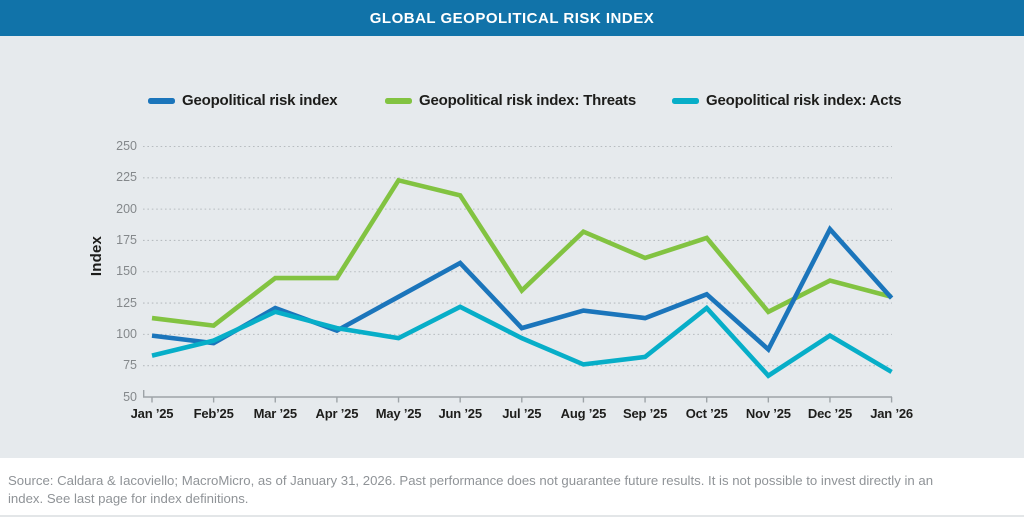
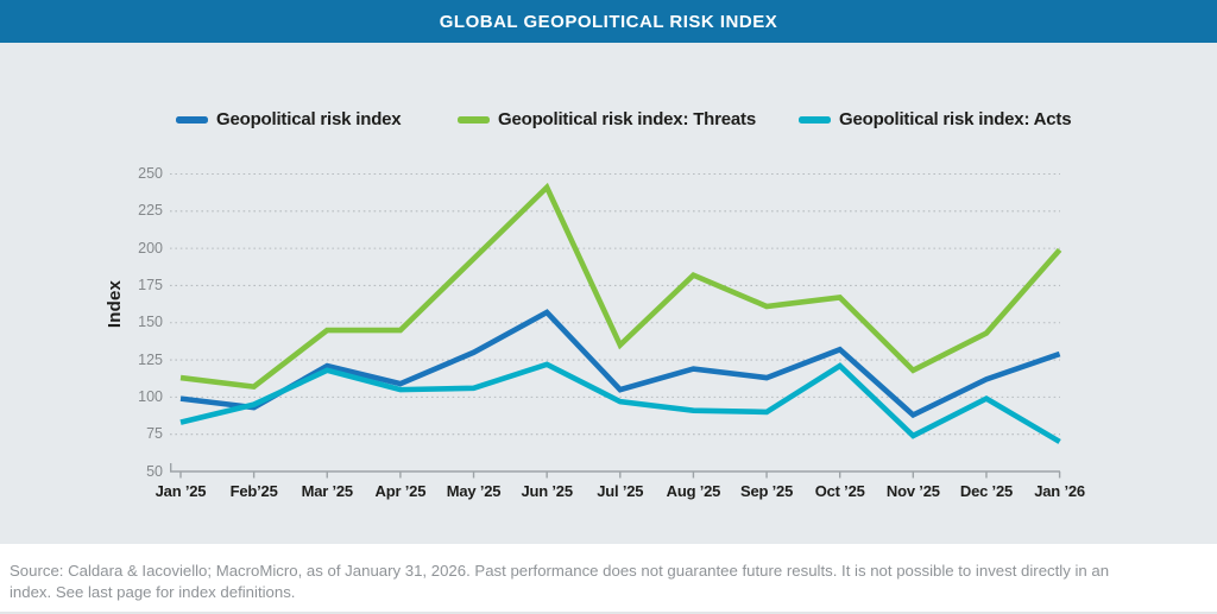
Geopolitical risk index/Apr ’25: 103 -> 109
Geopolitical risk index: Threats/May ’25: 223 -> 193
Geopolitical risk index: Acts/May ’25: 97 -> 106
Geopolitical risk index: Threats/Jun ’25: 211 -> 241
Geopolitical risk index: Acts/Aug ’25: 76 -> 91
Geopolitical risk index: Acts/Sep ’25: 82 -> 90
Geopolitical risk index: Threats/Oct ’25: 177 -> 167
Geopolitical risk index: Acts/Nov ’25: 67 -> 74
Geopolitical risk index/Dec ’25: 184 -> 112
Geopolitical risk index: Threats/Jan ’26: 130 -> 199
